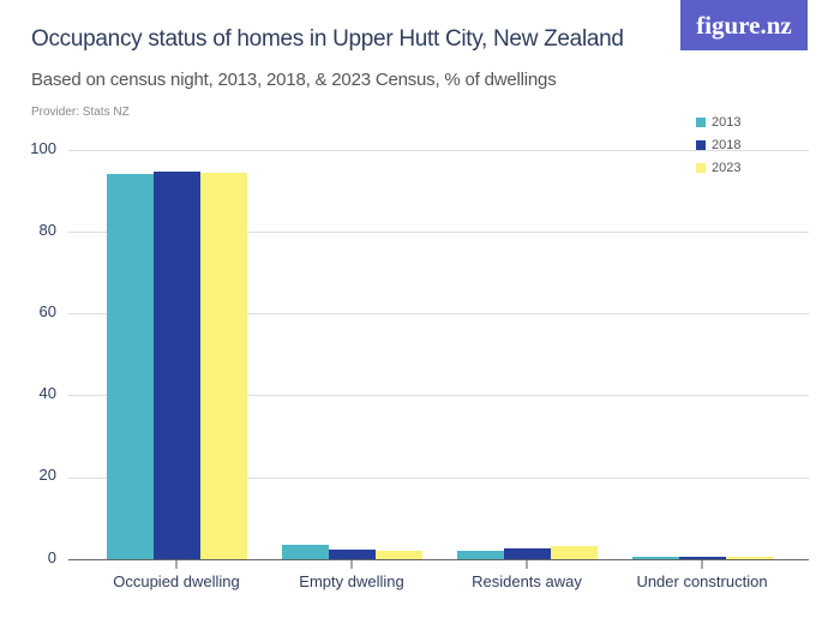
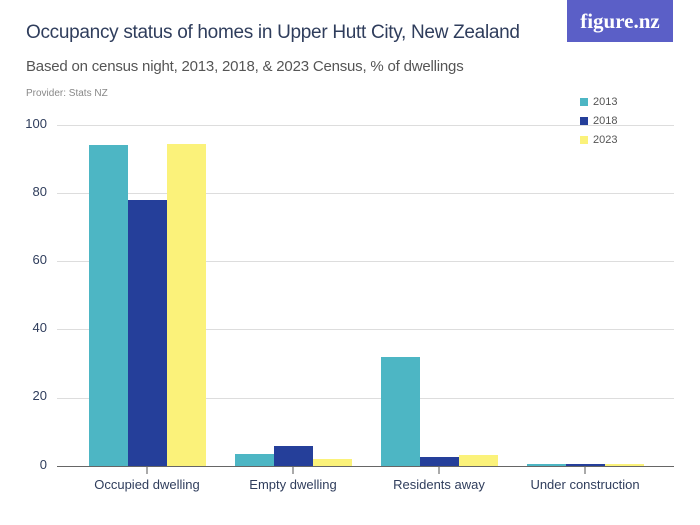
2018/Occupied dwelling: 95 -> 78
2018/Empty dwelling: 2 -> 6
2013/Residents away: 2 -> 32
